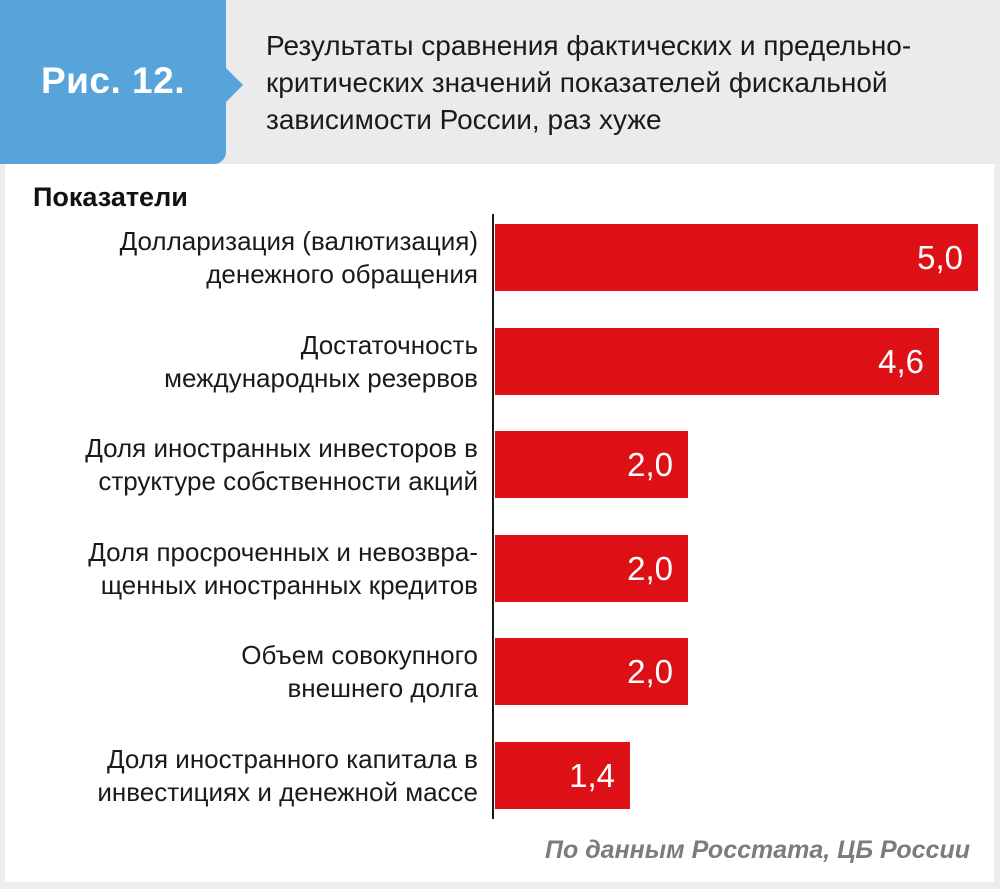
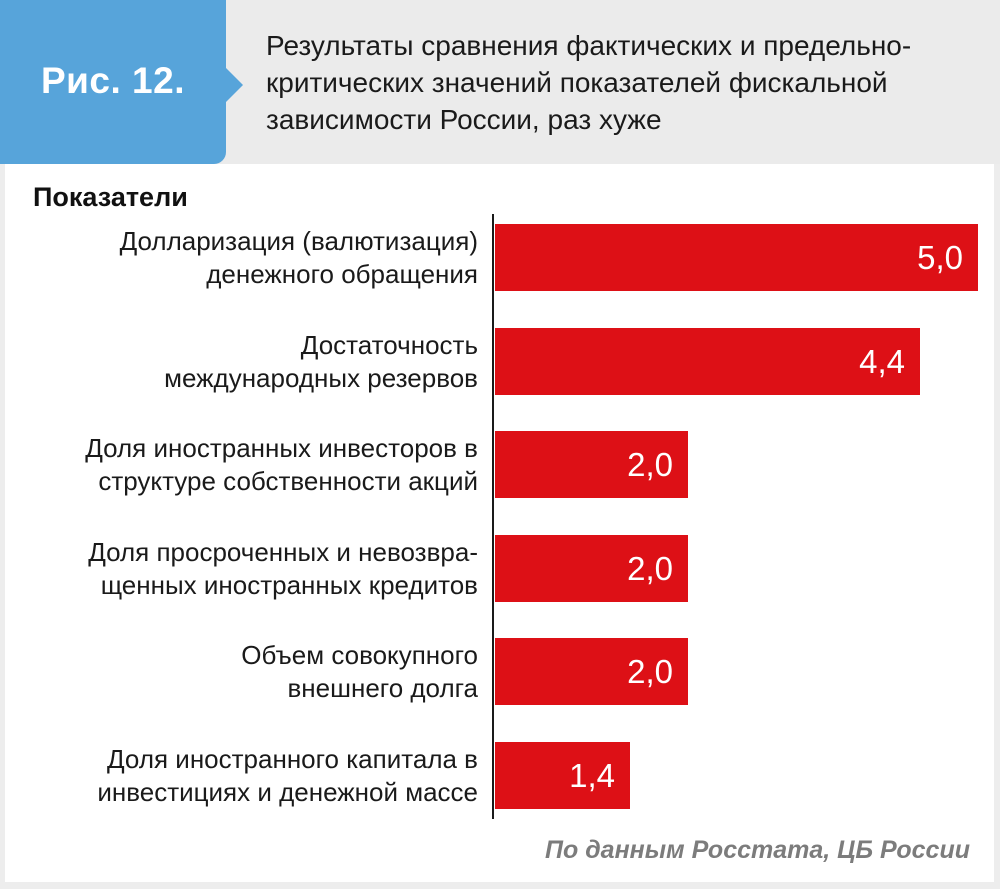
Достаточность международных резервов: 4,6 -> 4,4
